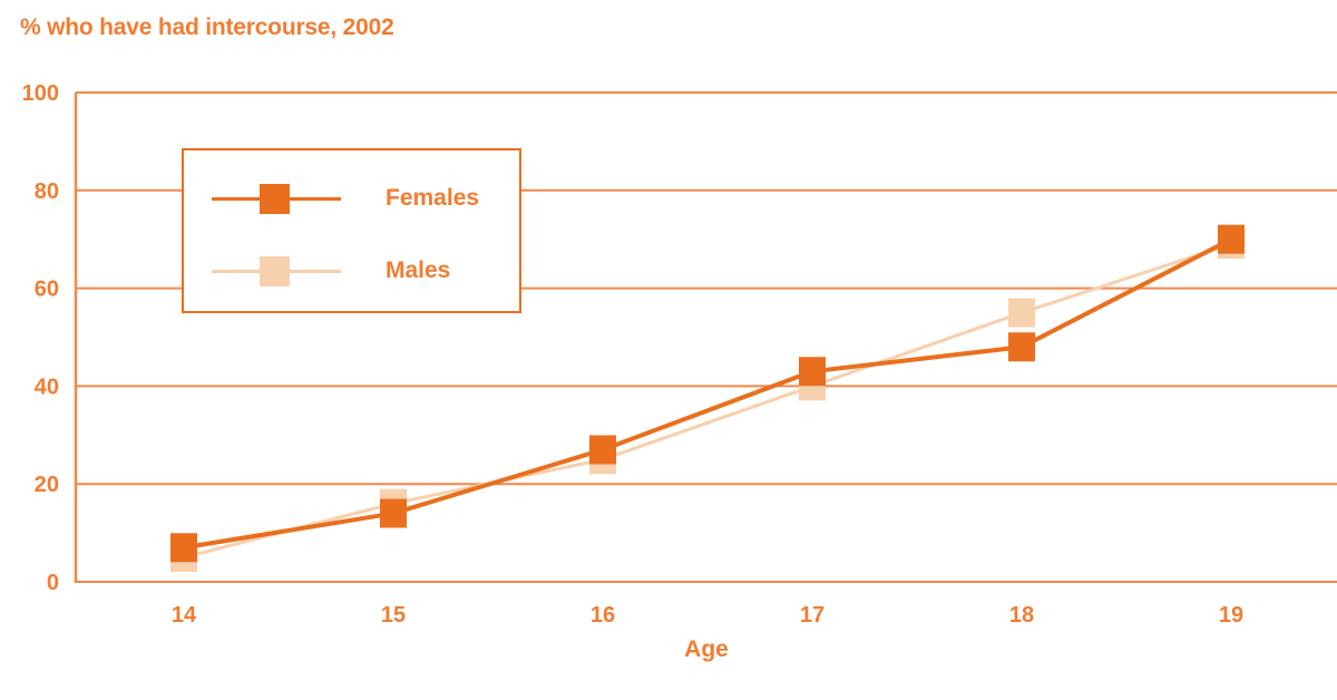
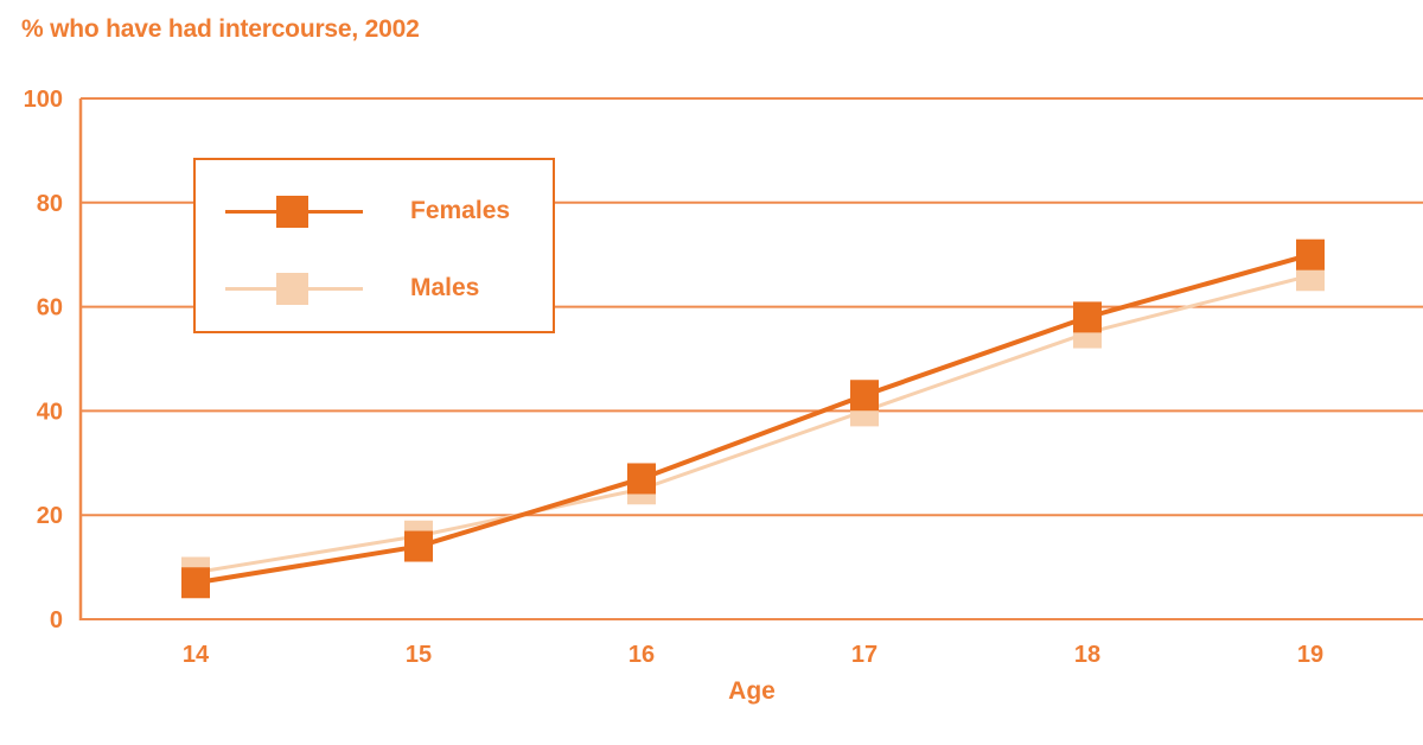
Males/14: 5 -> 9
Females/18: 48 -> 58
Males/19: 69 -> 66
